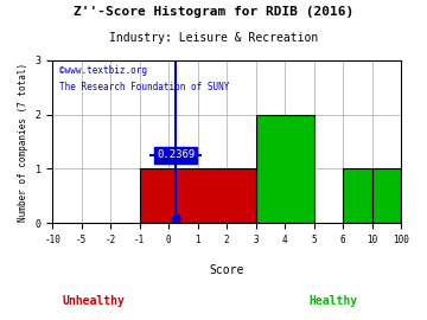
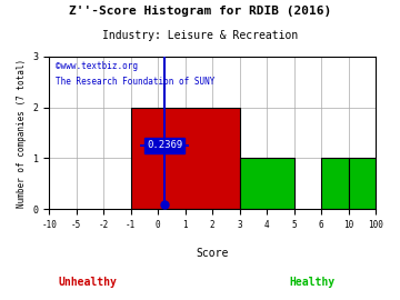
1: 1 -> 2
4: 2 -> 1
